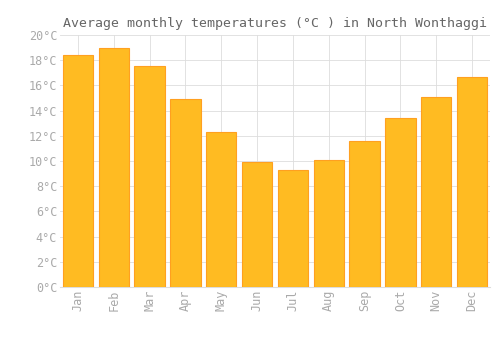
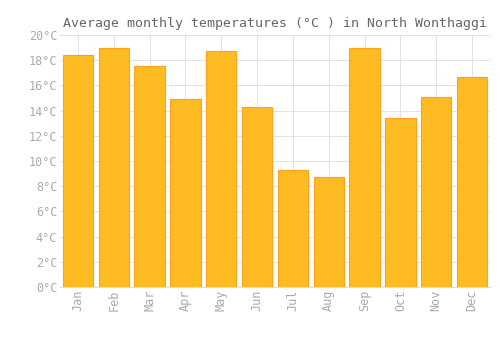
May: 12.3°C -> 18.7°C
Jun: 9.9°C -> 14.3°C
Aug: 10.1°C -> 8.7°C
Sep: 11.6°C -> 19.0°C
